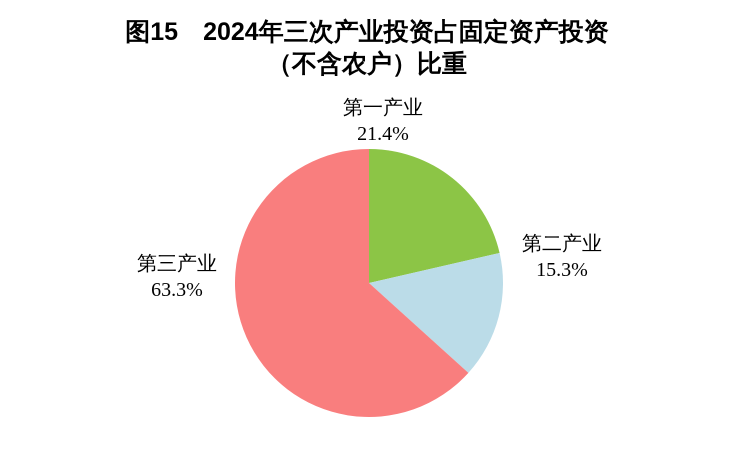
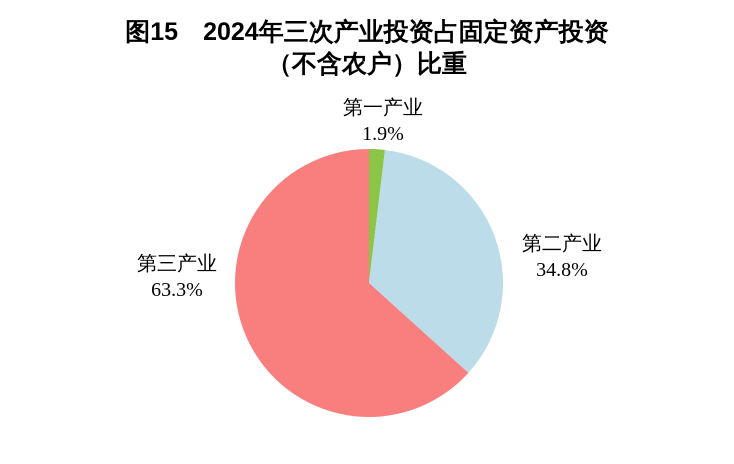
第一产业: 21.4% -> 1.9%
第二产业: 15.3% -> 34.8%
